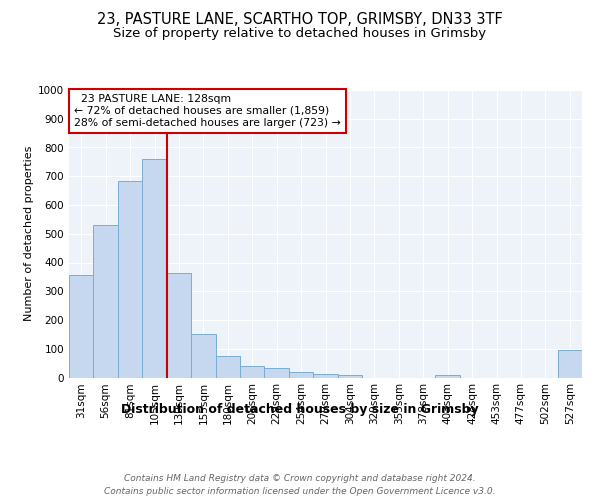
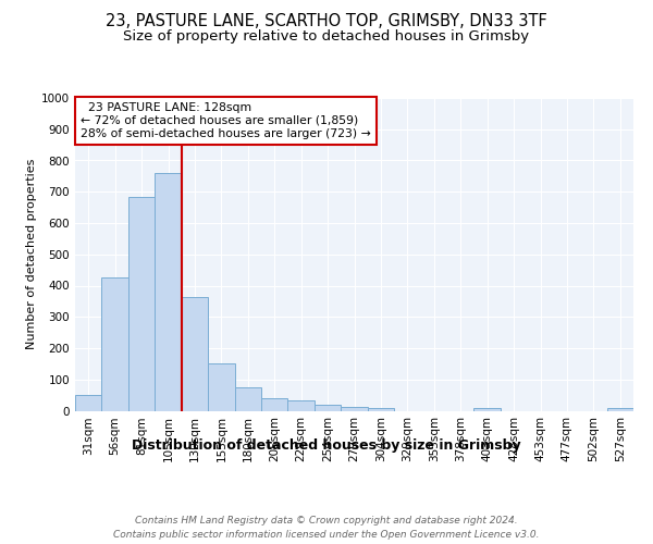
31sqm: 355 -> 52
56sqm: 530 -> 425
527sqm: 95 -> 8
